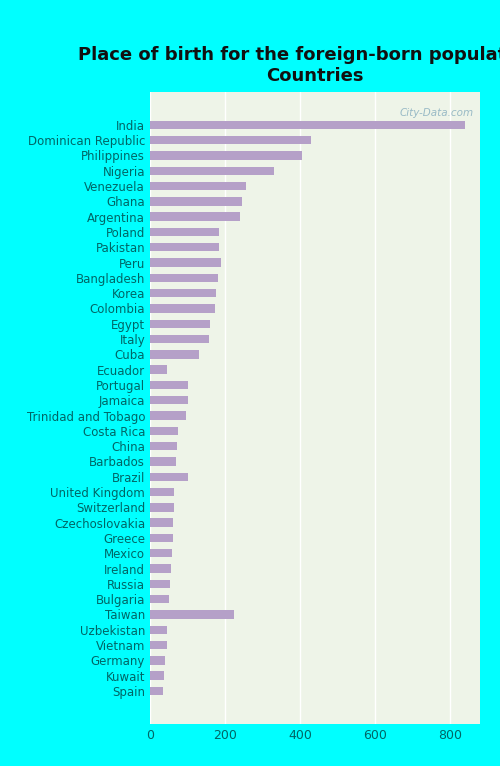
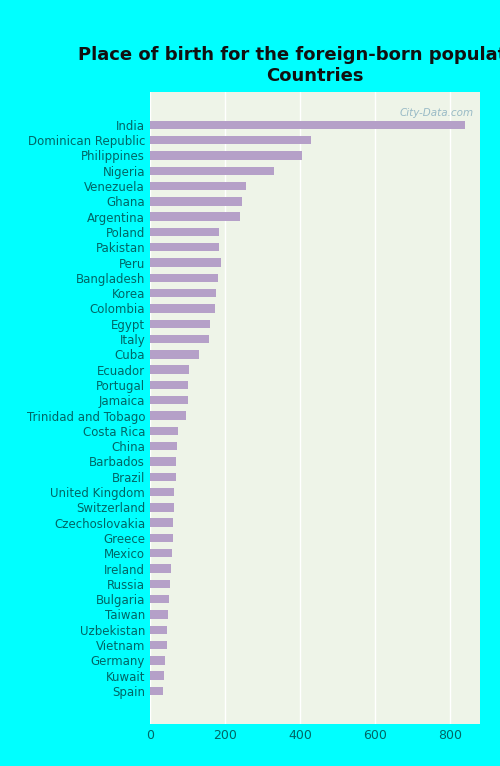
Ecuador: 45 -> 105
Brazil: 100 -> 68
Taiwan: 225 -> 48
